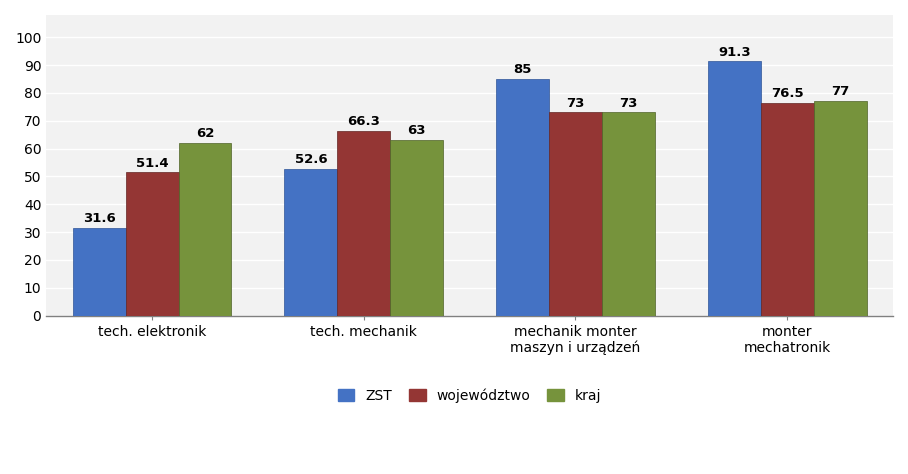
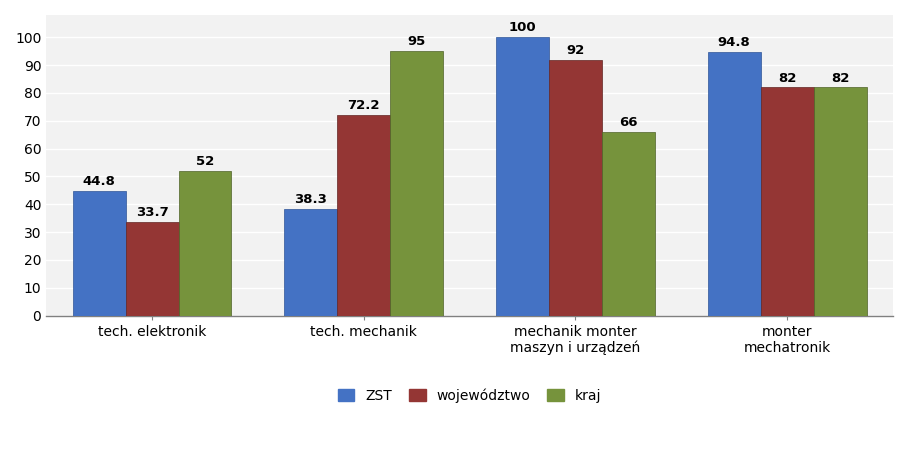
ZST/tech. elektronik: 31.6 -> 44.8
województwo/tech. elektronik: 51.4 -> 33.7
kraj/tech. elektronik: 62 -> 52
ZST/tech. mechanik: 52.6 -> 38.3
województwo/tech. mechanik: 66.3 -> 72.2
kraj/tech. mechanik: 63 -> 95
ZST/mechanik monter maszyn i urządzeń: 85 -> 100
województwo/mechanik monter maszyn i urządzeń: 73 -> 92
kraj/mechanik monter maszyn i urządzeń: 73 -> 66
ZST/monter mechatronik: 91.3 -> 94.8
województwo/monter mechatronik: 77 -> 82
kraj/monter mechatronik: 77 -> 82
